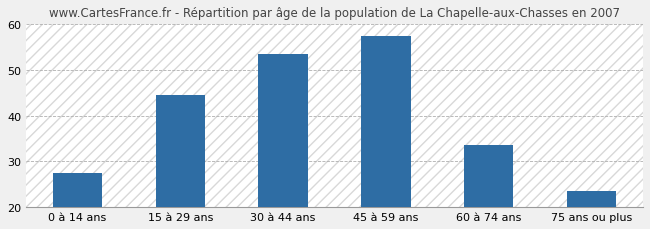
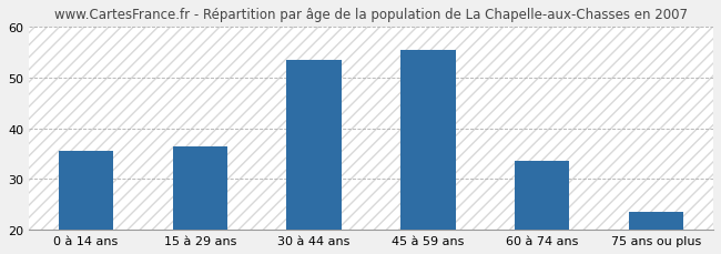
0 à 14 ans: 27.5 -> 35.5
15 à 29 ans: 44.5 -> 36.5
45 à 59 ans: 57.5 -> 55.5
